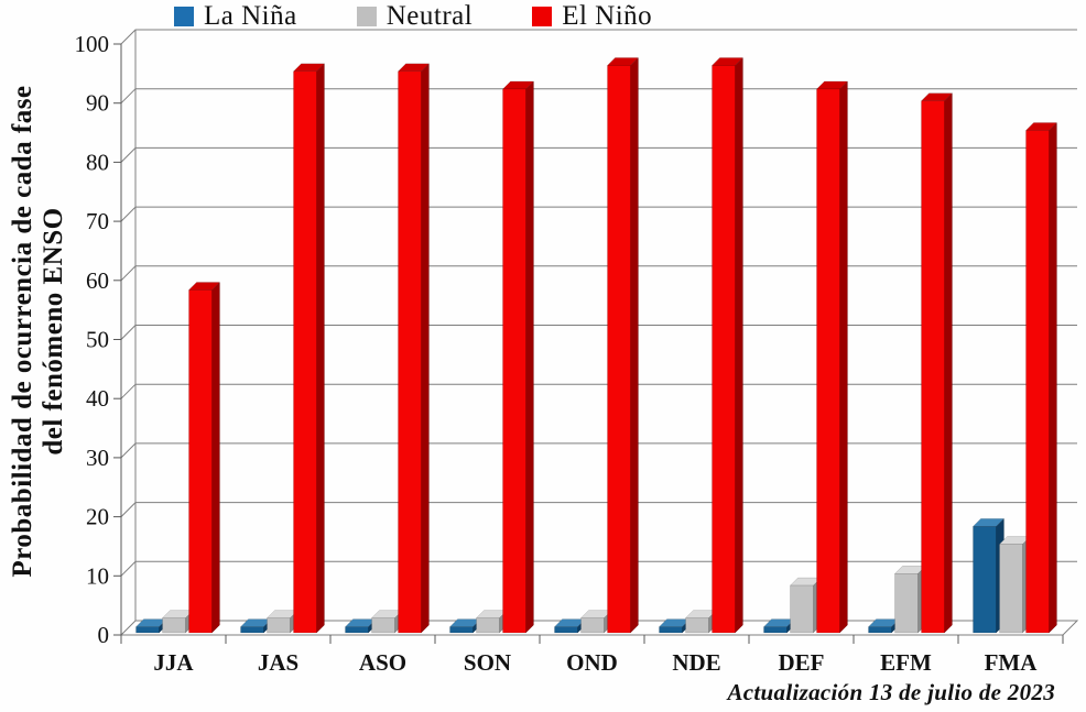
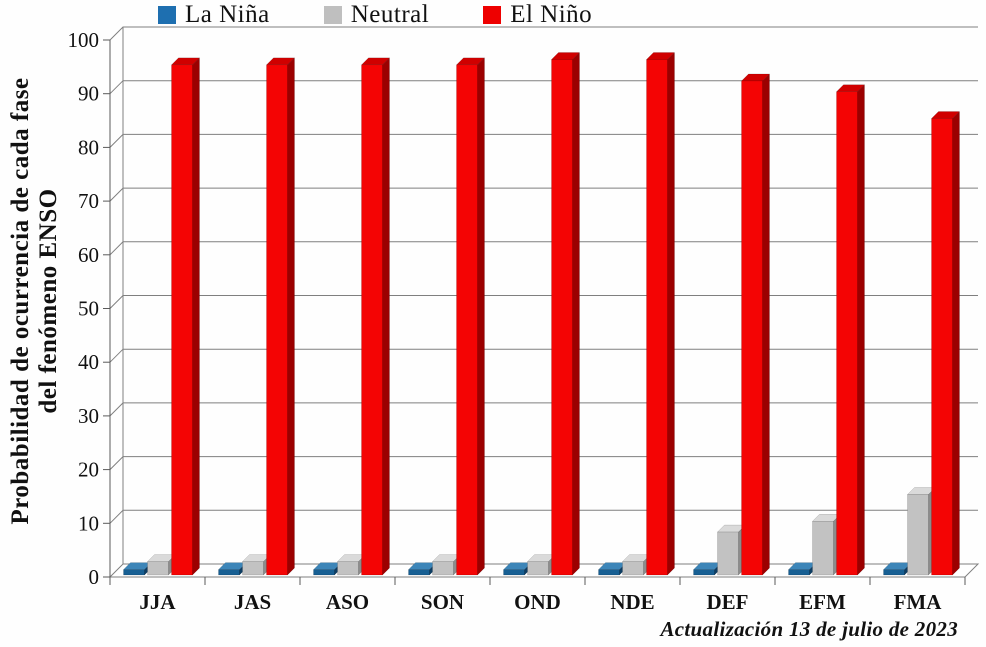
El Niño/JJA: 58 -> 95
El Niño/SON: 92 -> 95
La Niña/FMA: 18 -> 1
